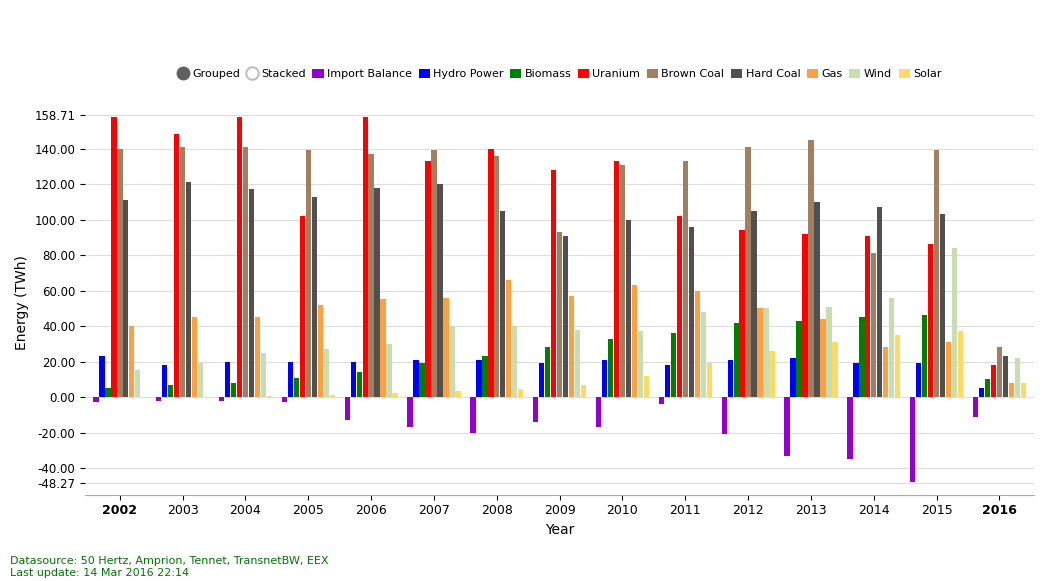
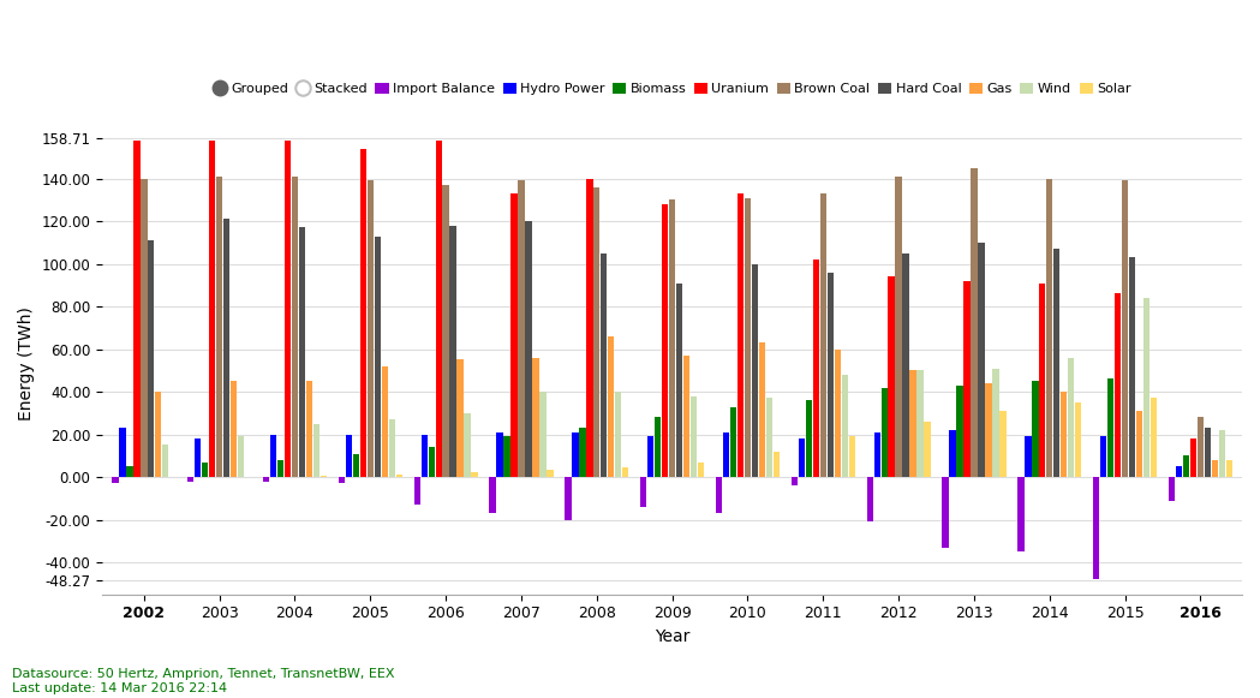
Uranium/2003: 148 -> 158
Uranium/2005: 102 -> 154
Brown Coal/2009: 93 -> 130
Brown Coal/2014: 81 -> 140
Gas/2014: 28 -> 40
